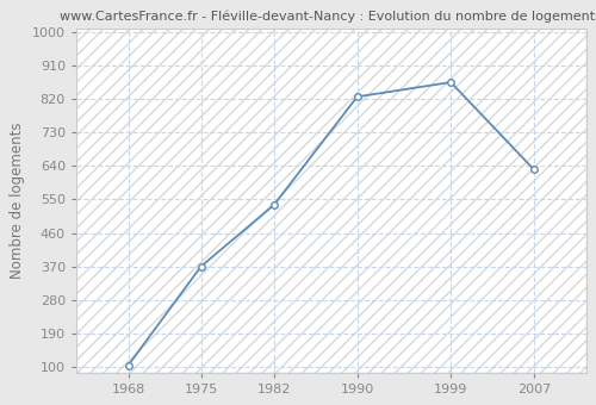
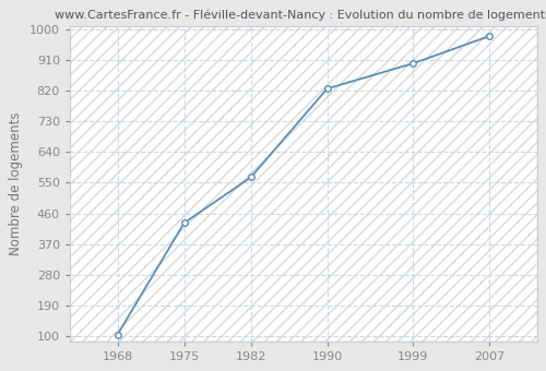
1975: 370 -> 432
1982: 535 -> 566
1999: 865 -> 900
2007: 630 -> 980
